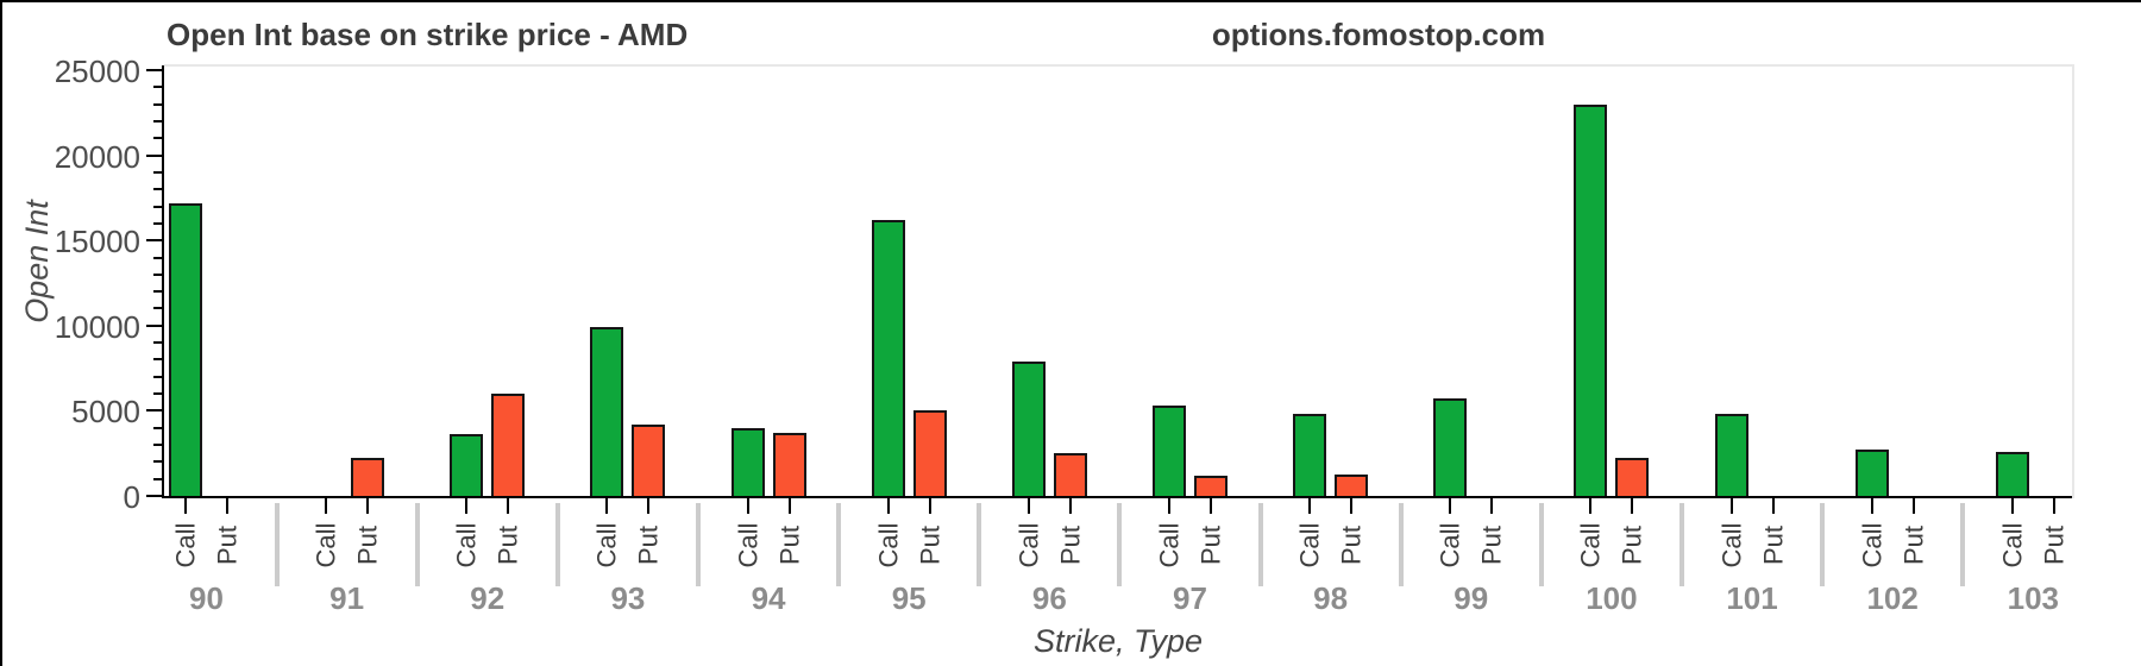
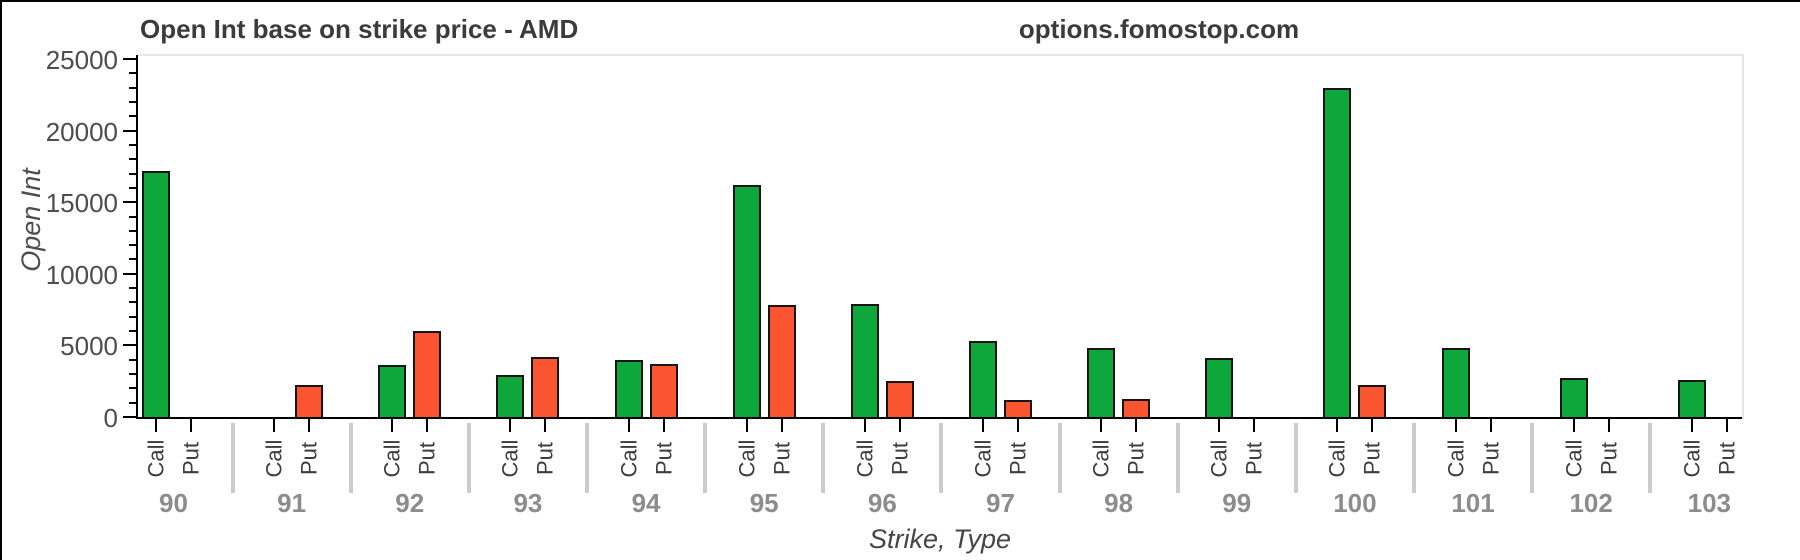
Call/93: 9900 -> 2900
Put/95: 5000 -> 7800
Call/99: 5700 -> 4100
